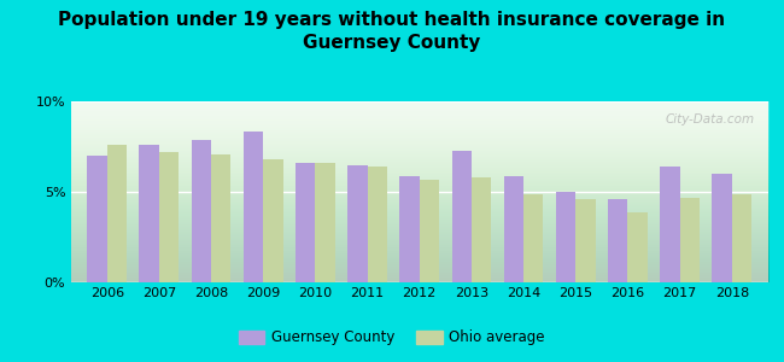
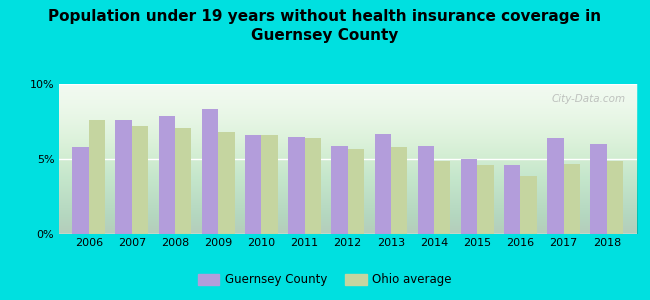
Guernsey County/2006: 7.0% -> 5.8%
Guernsey County/2013: 7.3% -> 6.7%
